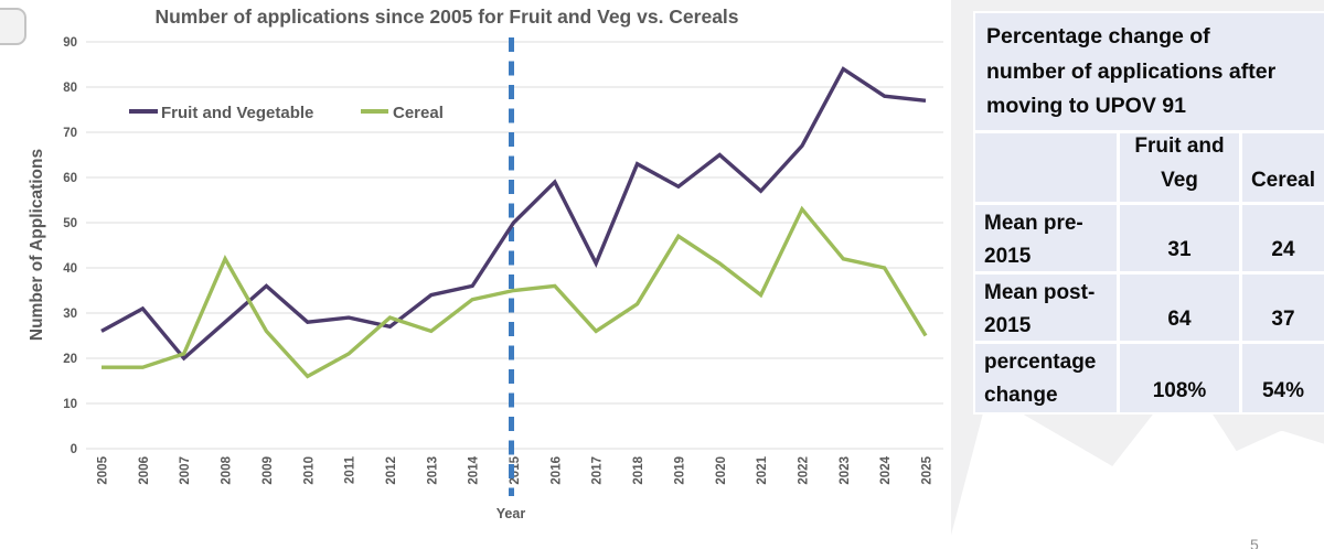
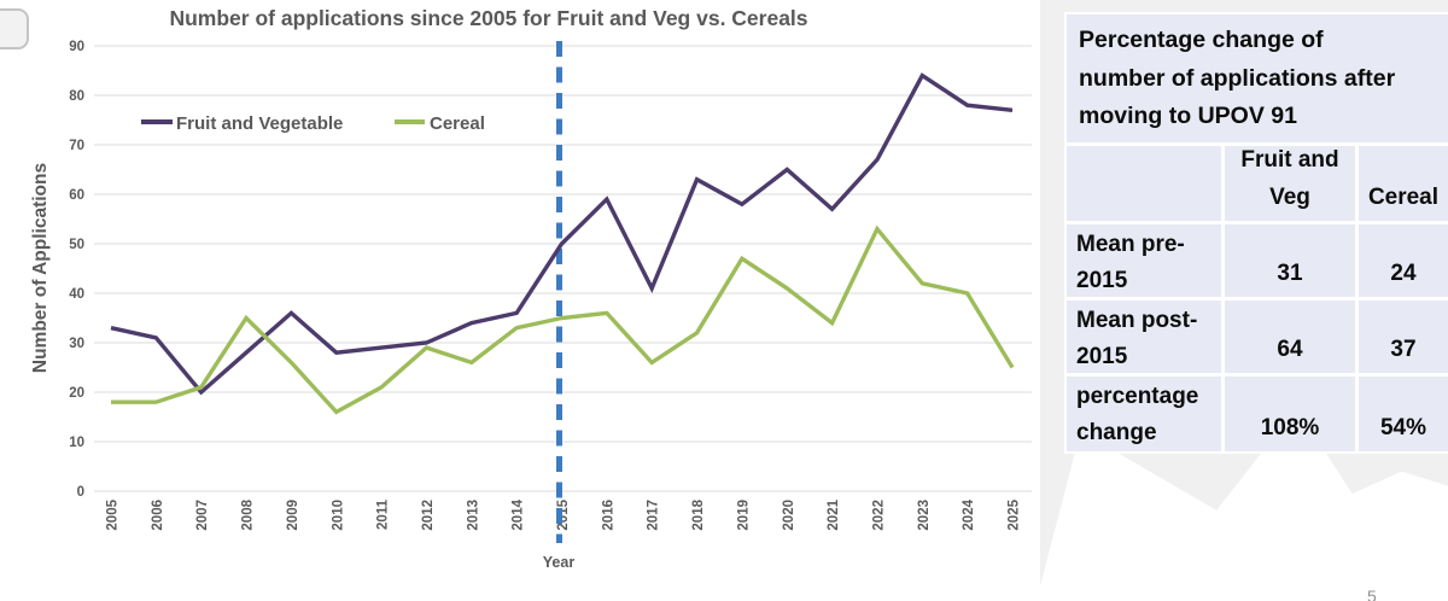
Fruit and Vegetable/2005: 26 -> 33
Cereal/2008: 42 -> 35
Fruit and Vegetable/2012: 27 -> 30
